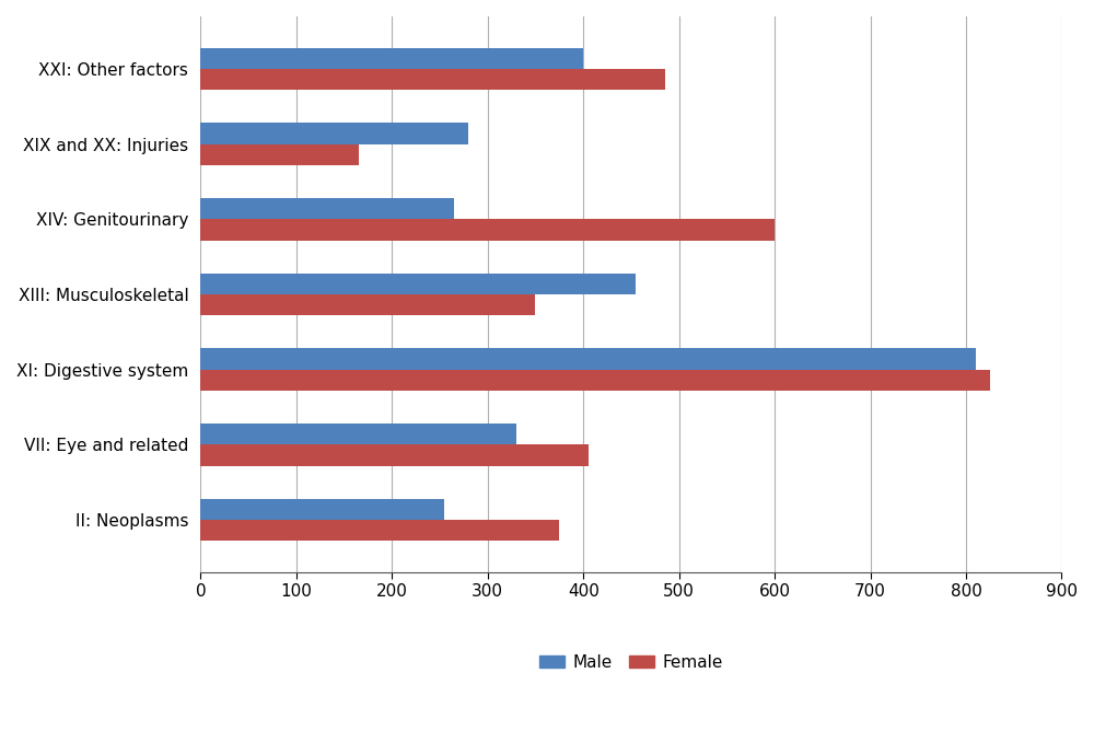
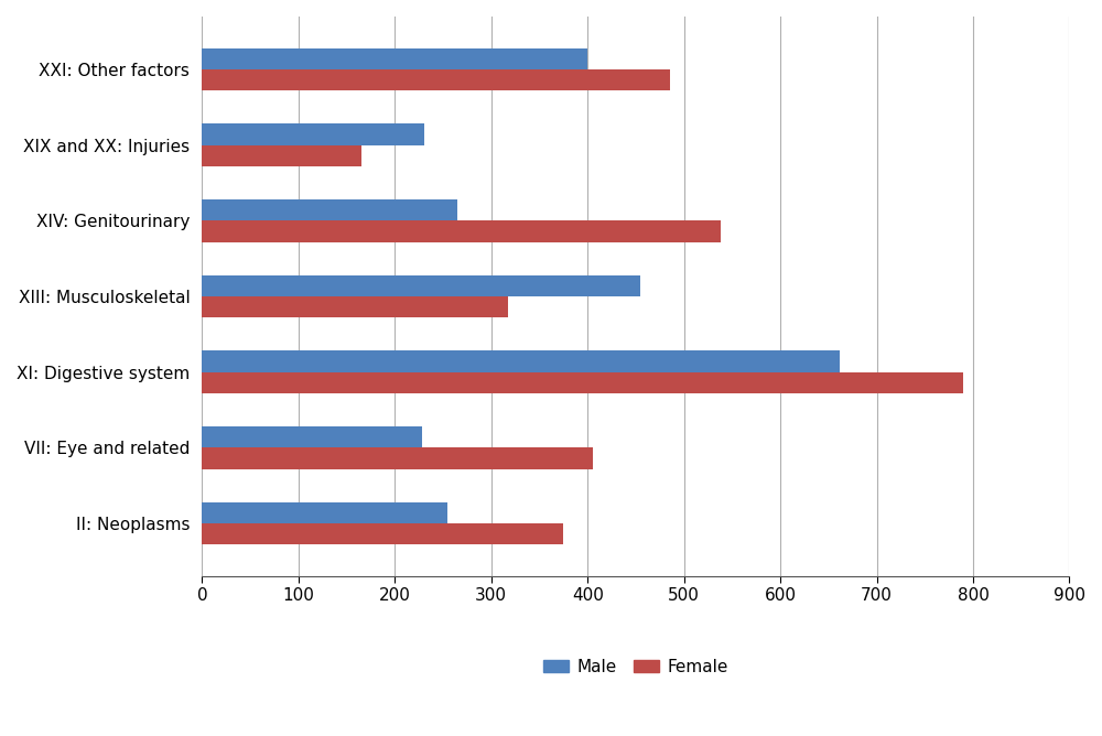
Male/XIX and XX: Injuries: 280 -> 230
Female/XIV: Genitourinary: 600 -> 538
Female/XIII: Musculoskeletal: 350 -> 318
Male/XI: Digestive system: 810 -> 662
Female/XI: Digestive system: 825 -> 790
Male/VII: Eye and related: 330 -> 228
